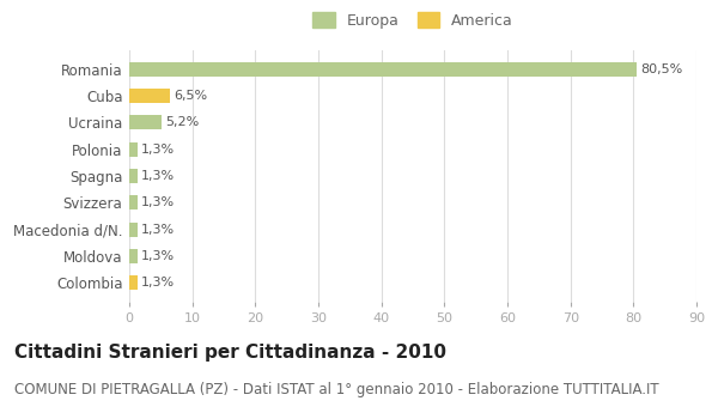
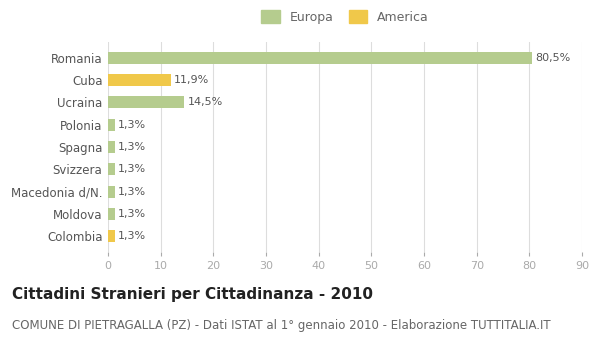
Cuba: 6,5% -> 11,9%
Ucraina: 5,2% -> 14,5%
